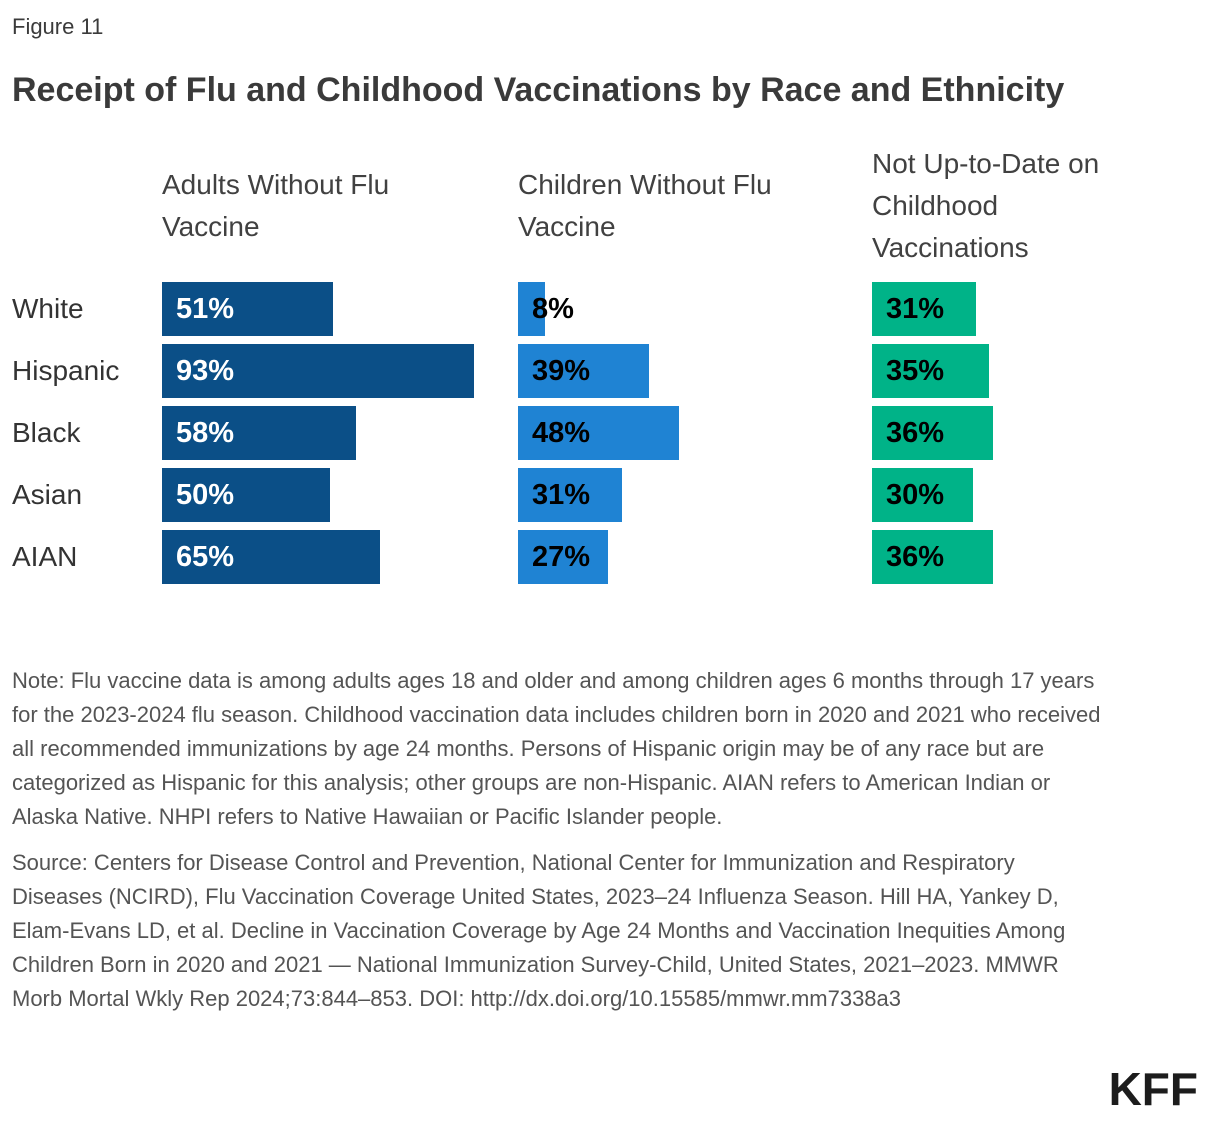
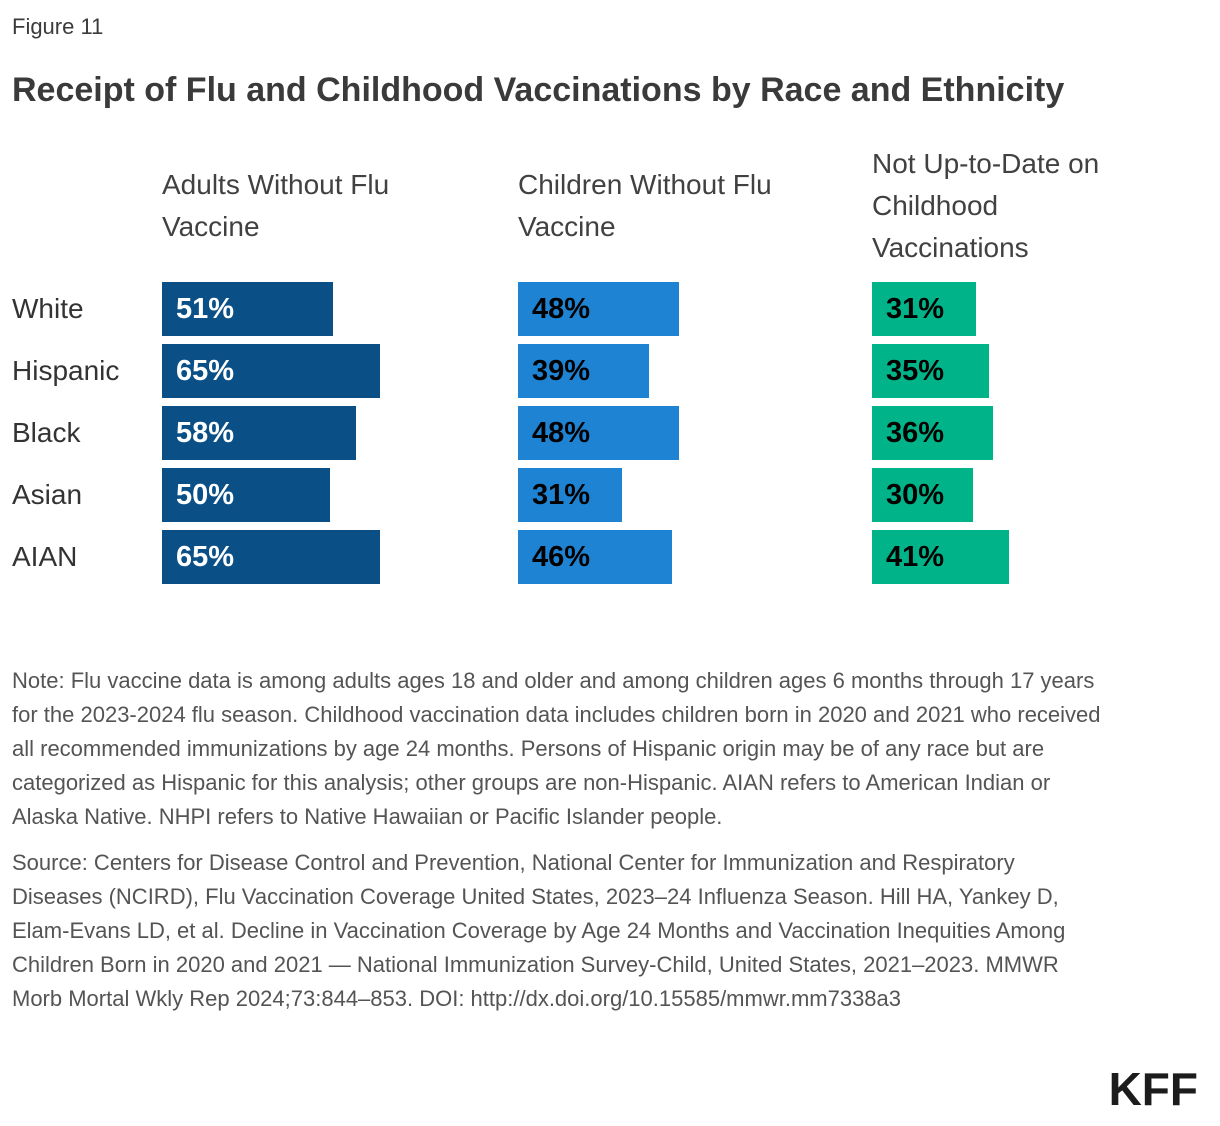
Children Without Flu Vaccine/White: 8% -> 48%
Adults Without Flu Vaccine/Hispanic: 93% -> 65%
Children Without Flu Vaccine/AIAN: 27% -> 46%
Not Up-to-Date on Childhood Vaccinations/AIAN: 36% -> 41%
